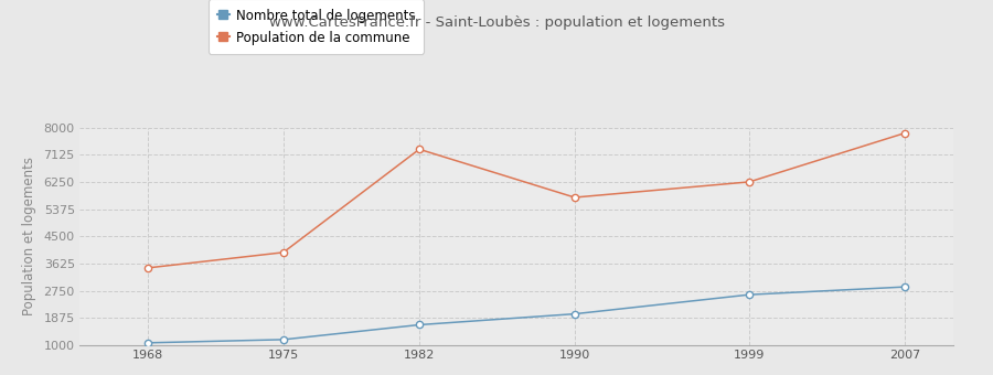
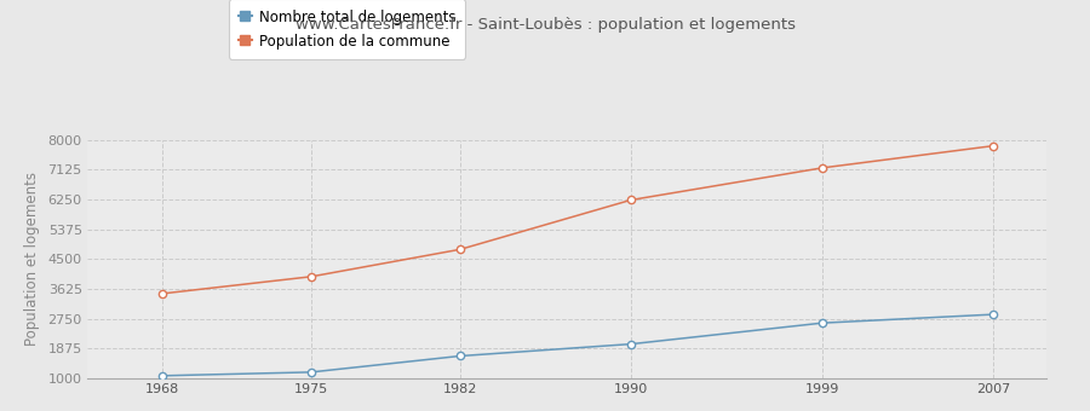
Population de la commune/1982: 7300 -> 4780
Population de la commune/1990: 5750 -> 6230
Population de la commune/1999: 6250 -> 7180
